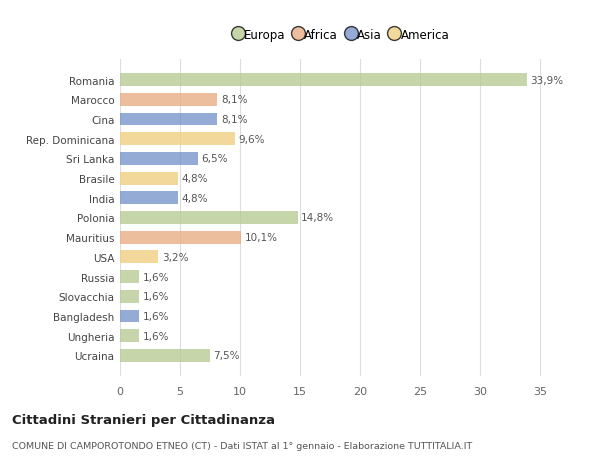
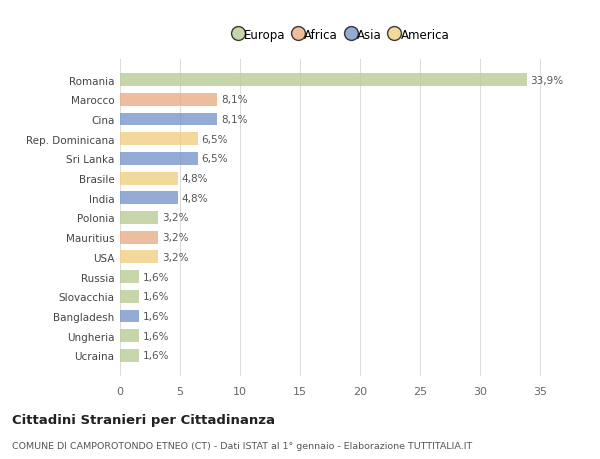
Rep. Dominicana: 9,6% -> 6,5%
Polonia: 14,8% -> 3,2%
Mauritius: 10,1% -> 3,2%
Ucraina: 7,5% -> 1,6%
